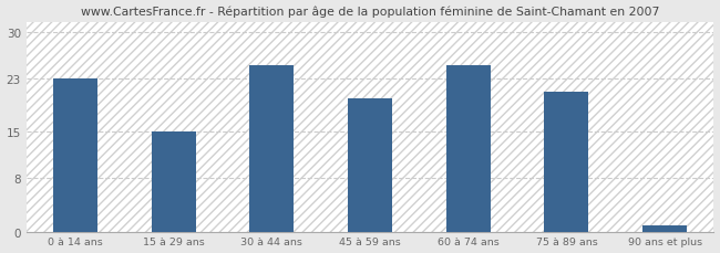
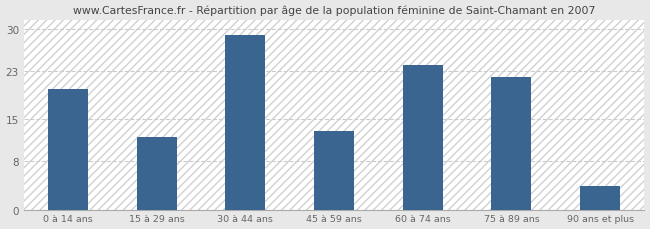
0 à 14 ans: 23 -> 20
15 à 29 ans: 15 -> 12
30 à 44 ans: 25 -> 29
45 à 59 ans: 20 -> 13
60 à 74 ans: 25 -> 24
75 à 89 ans: 21 -> 22
90 ans et plus: 1 -> 4
